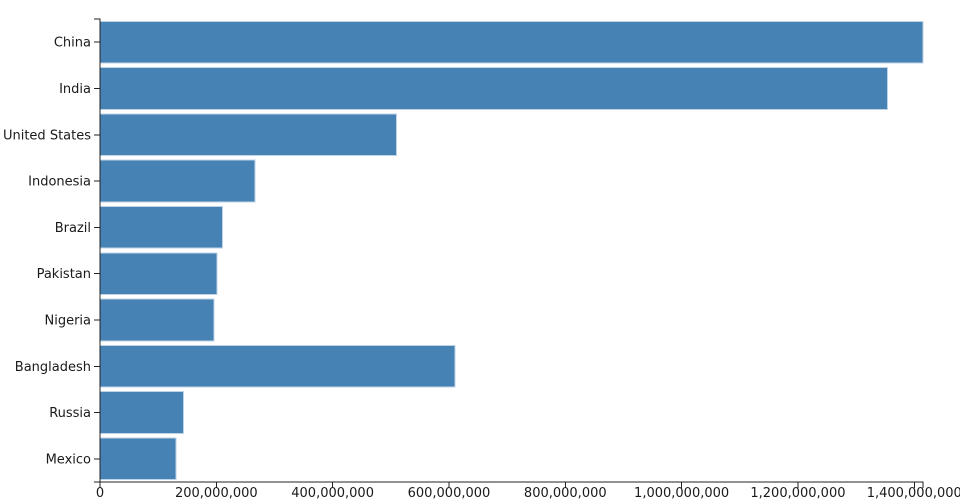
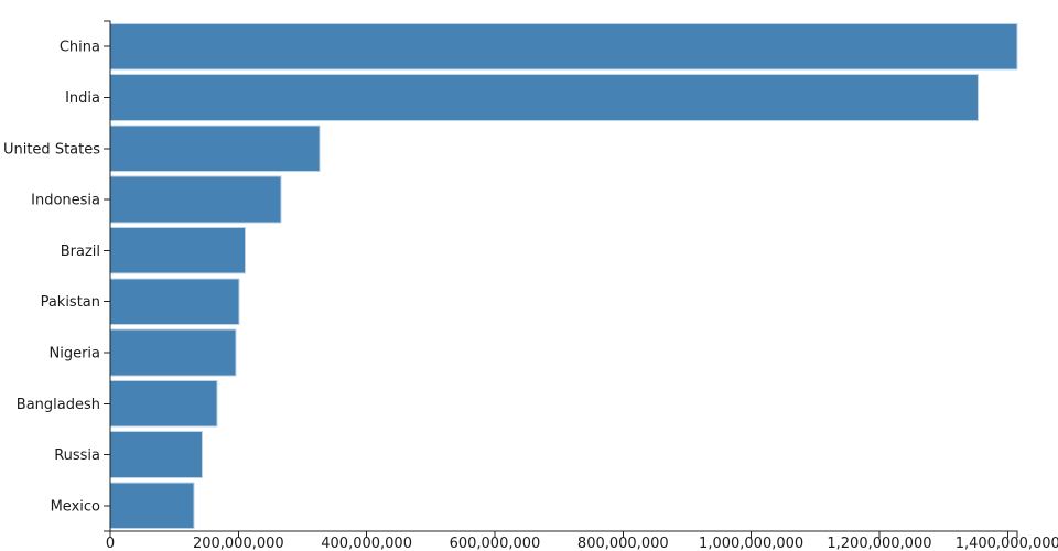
United States: 510000000 -> 330000000
Bangladesh: 610000000 -> 170000000
